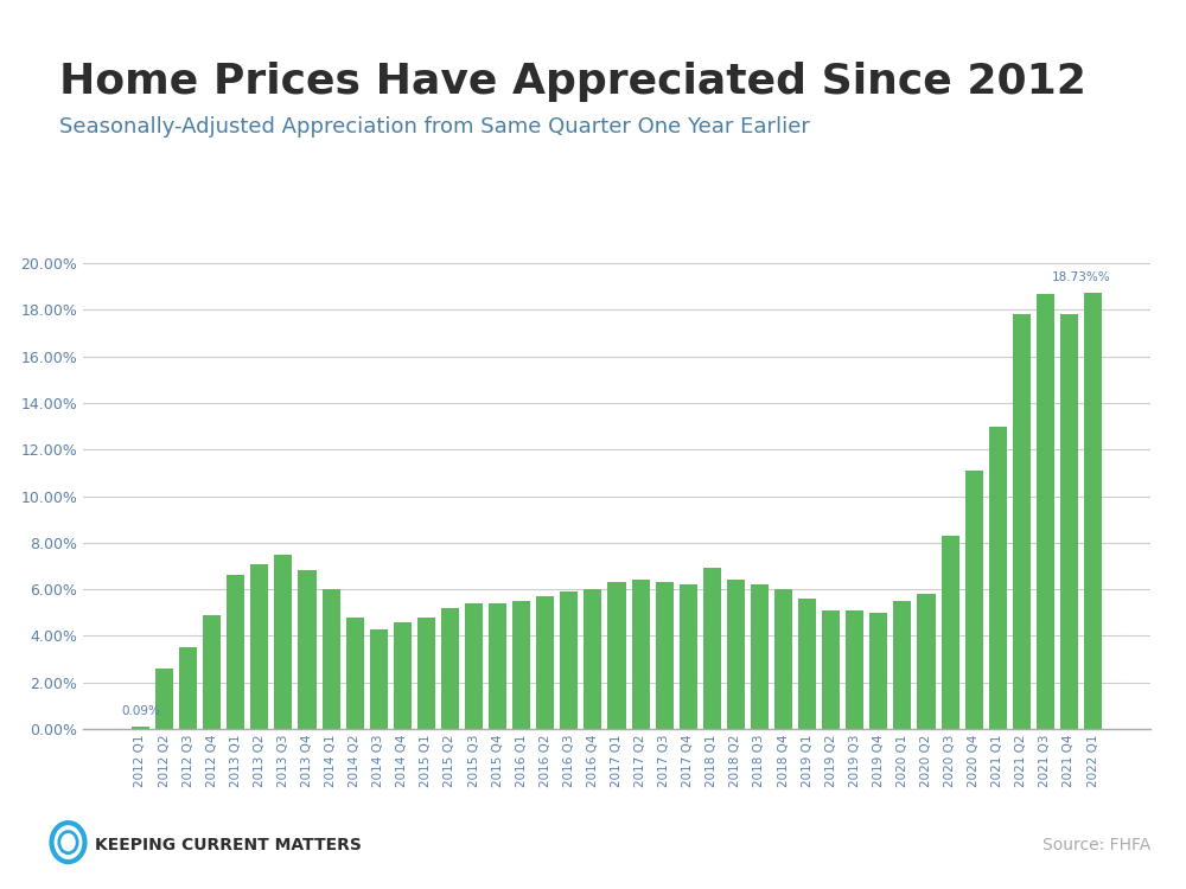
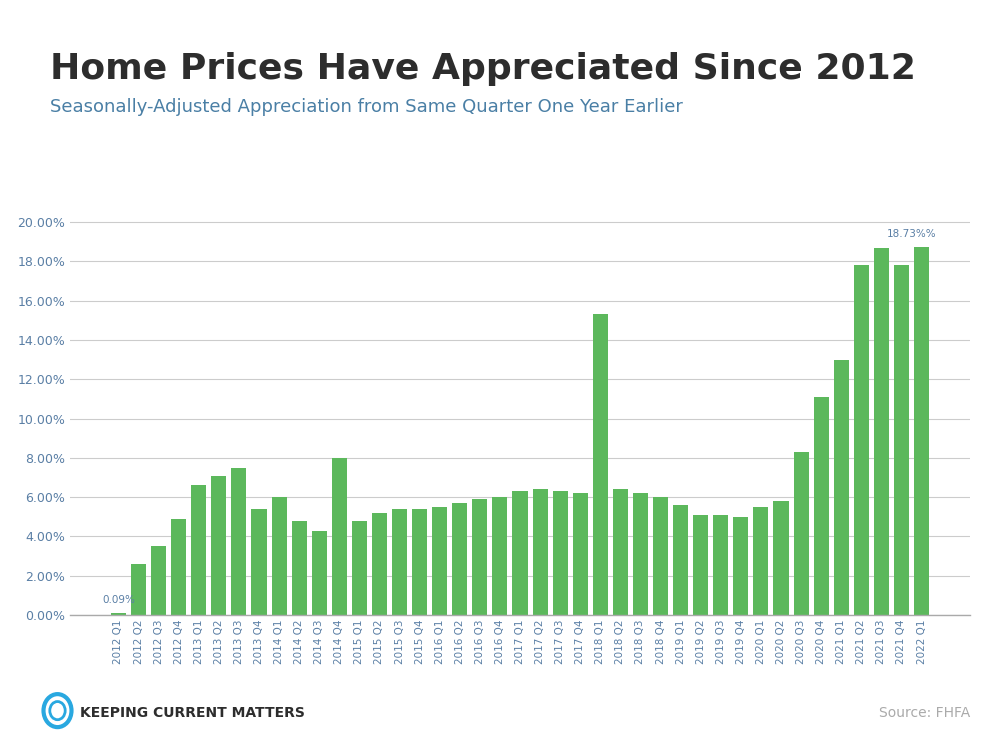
2013 Q4: 6.8% -> 5.4%
2014 Q4: 4.6% -> 8.0%
2018 Q1: 6.9% -> 15.3%
